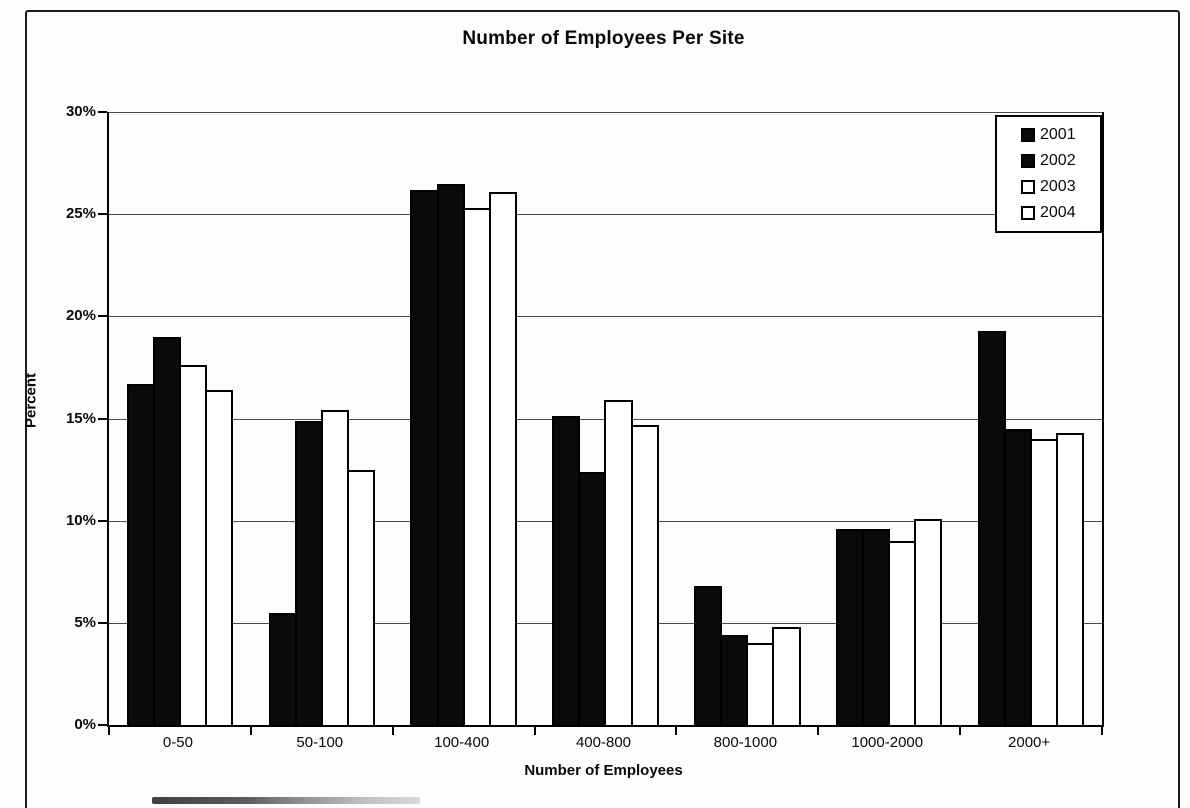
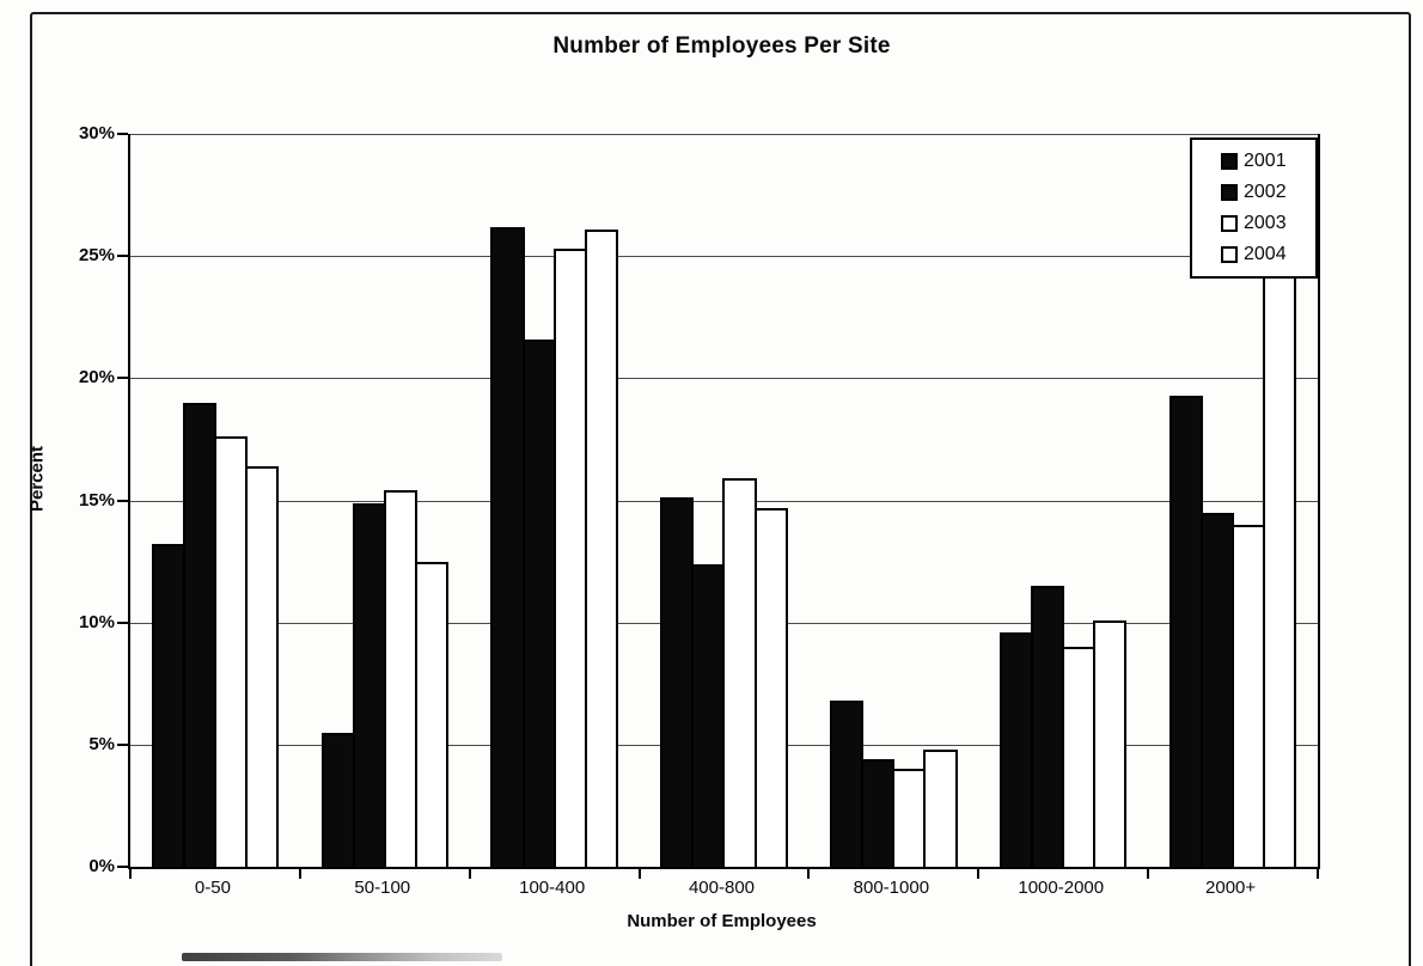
2001/0-50: 16.7% -> 13.2%
2002/100-400: 26.5% -> 21.6%
2002/1000-2000: 9.6% -> 11.5%
2004/2000+: 14.3% -> 24.5%
